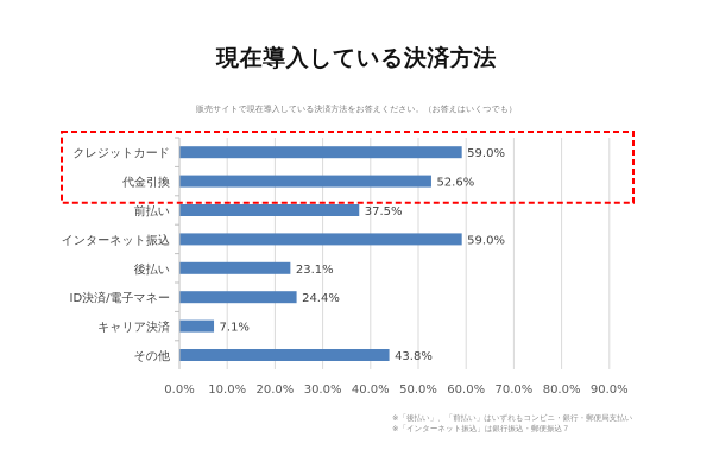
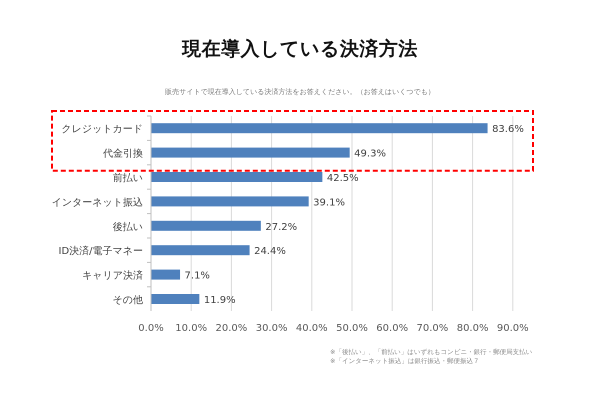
クレジットカード: 59.0% -> 83.6%
代金引換: 52.6% -> 49.3%
前払い: 37.5% -> 42.5%
インターネット振込: 59.0% -> 39.1%
後払い: 23.1% -> 27.2%
その他: 43.8% -> 11.9%
